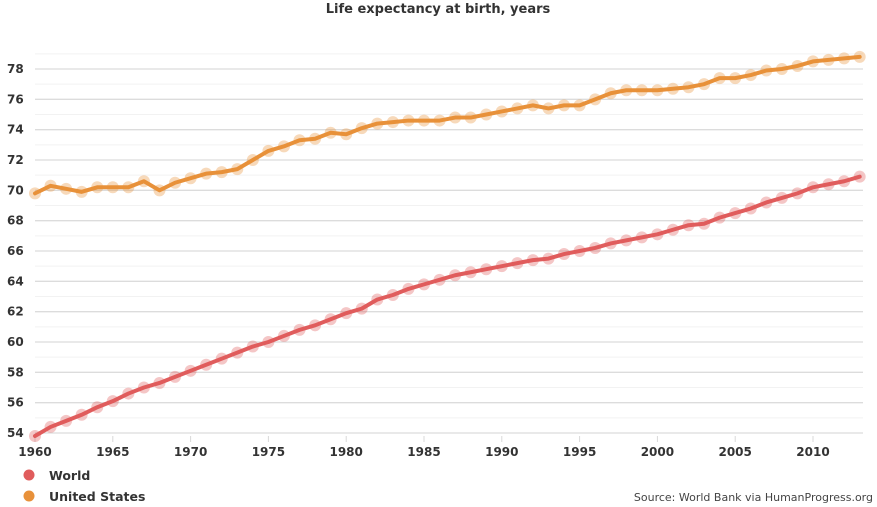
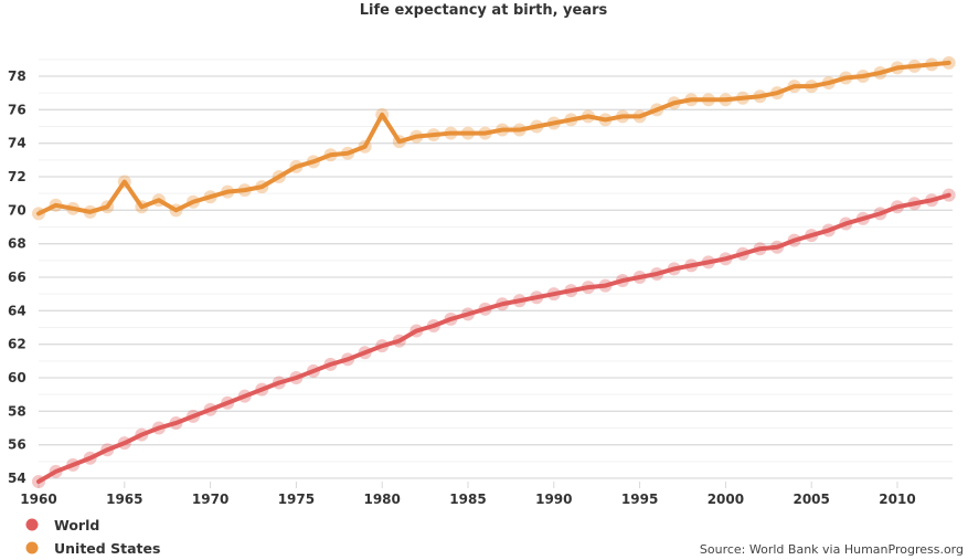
United States/1965: 70.2 -> 71.7
United States/1980: 73.7 -> 75.7
